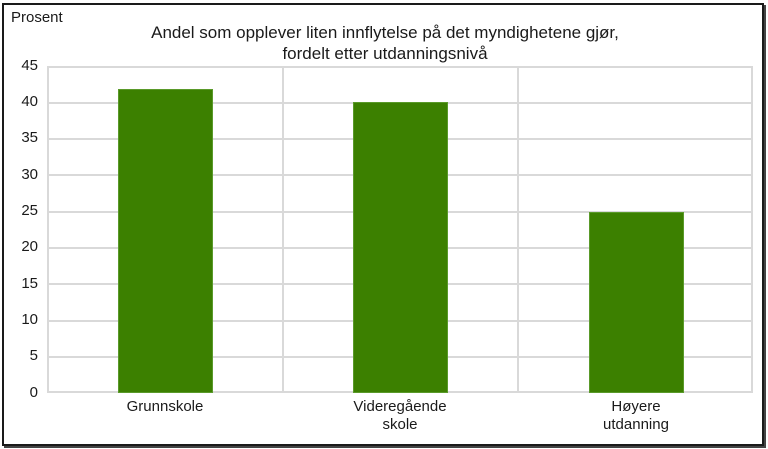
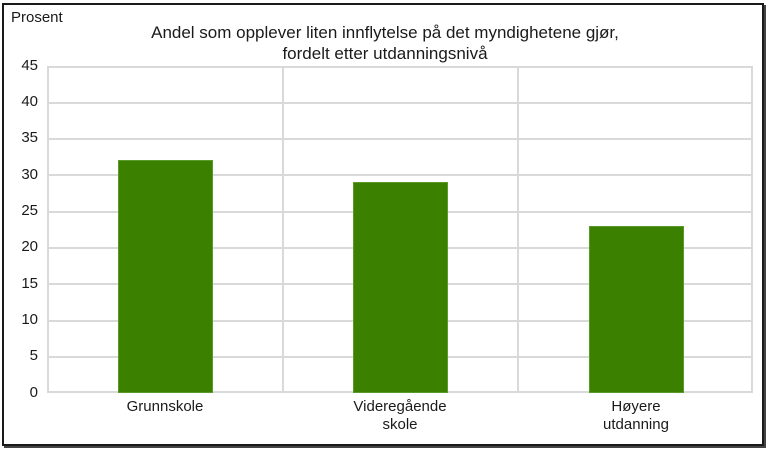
Grunnskole: 42 -> 32
Videregående skole: 40 -> 29
Høyere utdanning: 25 -> 23
